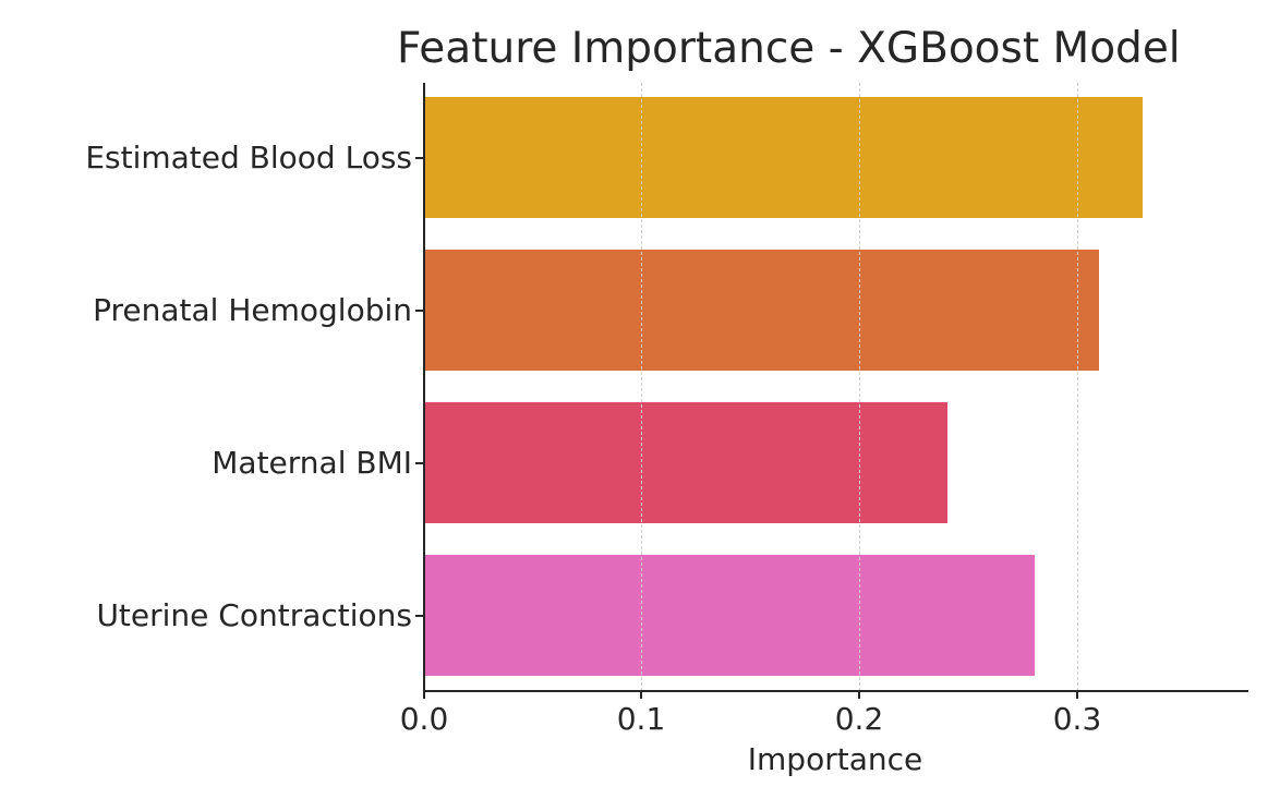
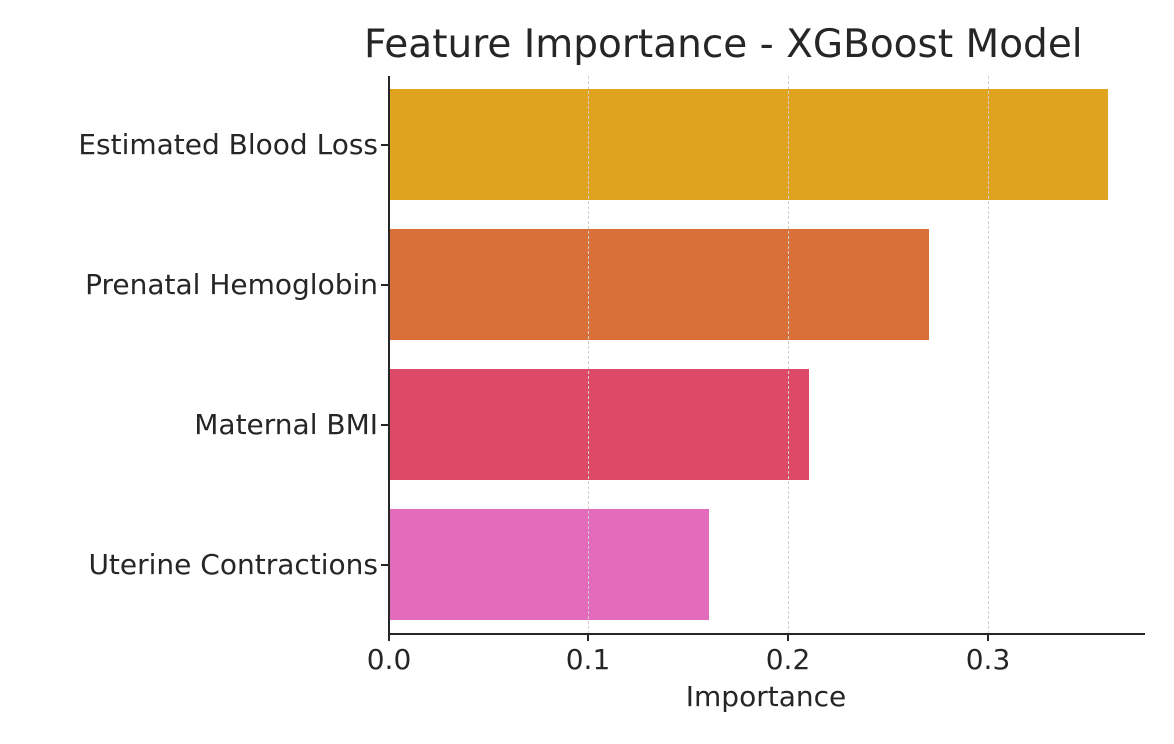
Estimated Blood Loss: 0.33 -> 0.36
Prenatal Hemoglobin: 0.31 -> 0.27
Maternal BMI: 0.24 -> 0.21
Uterine Contractions: 0.28 -> 0.16
